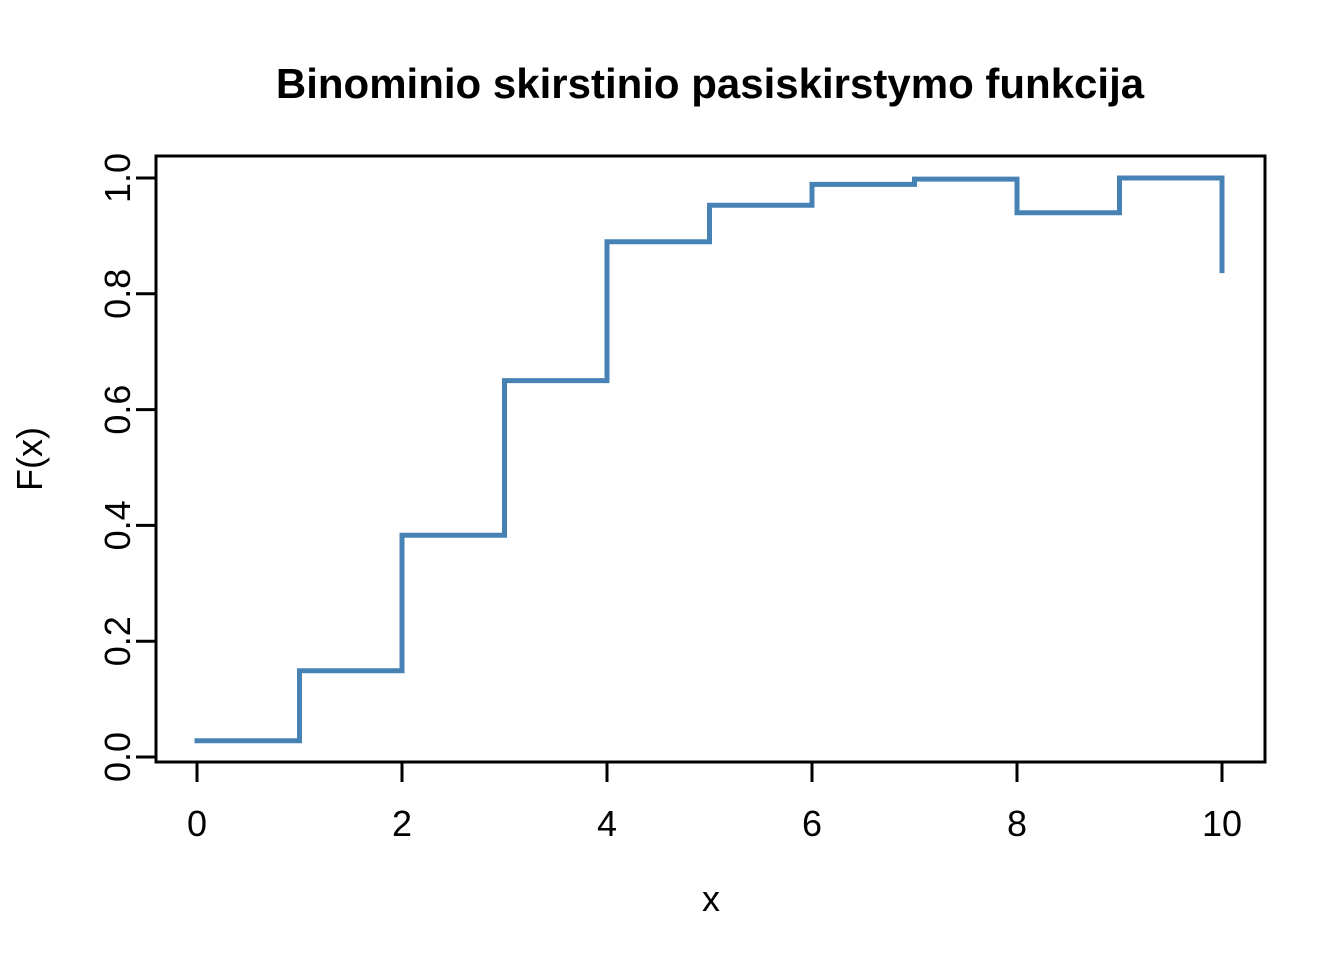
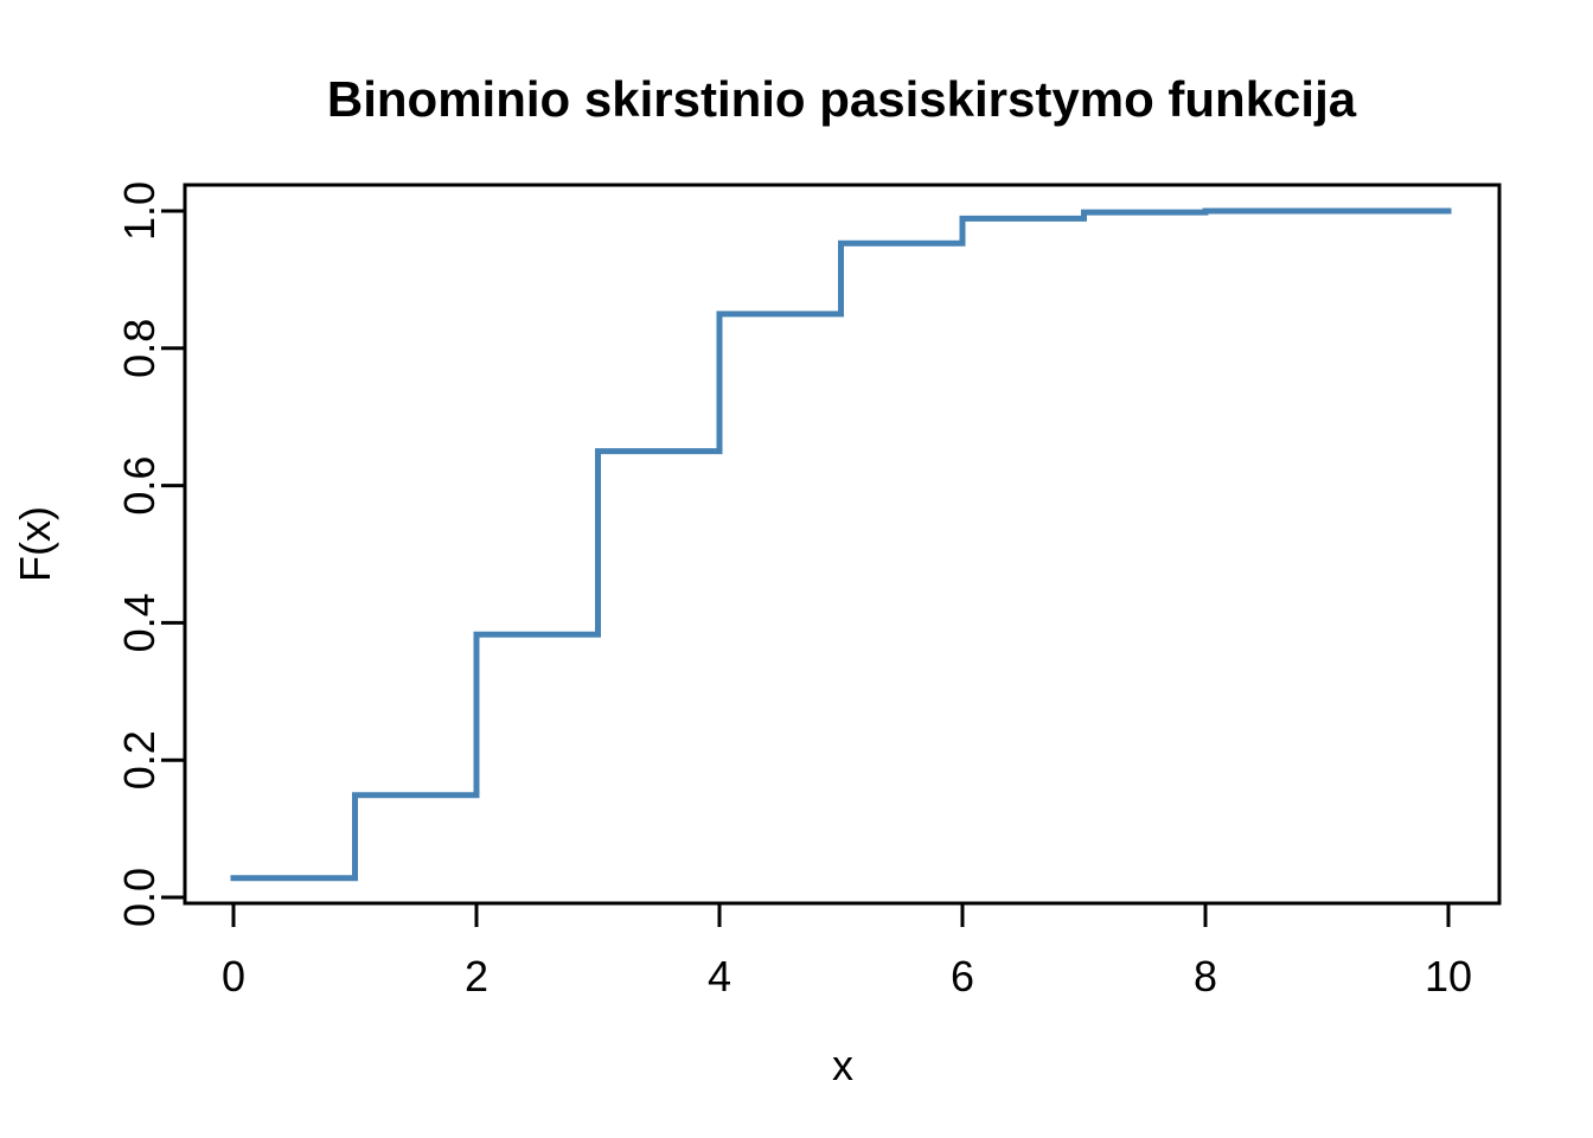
4: 0.89 -> 0.85
8: 0.94 -> 1.00
10: 0.84 -> 1.00
